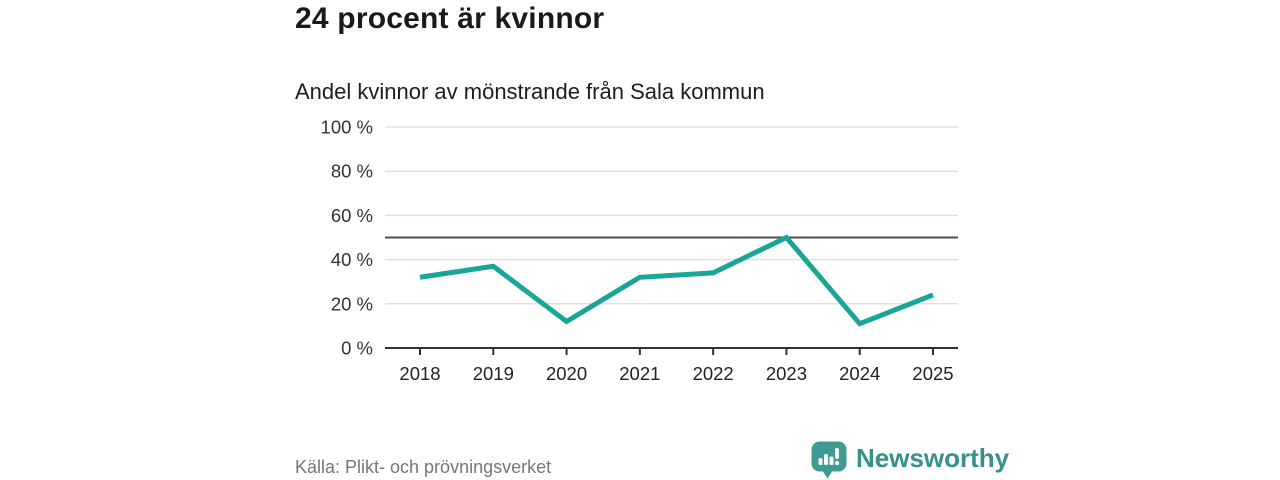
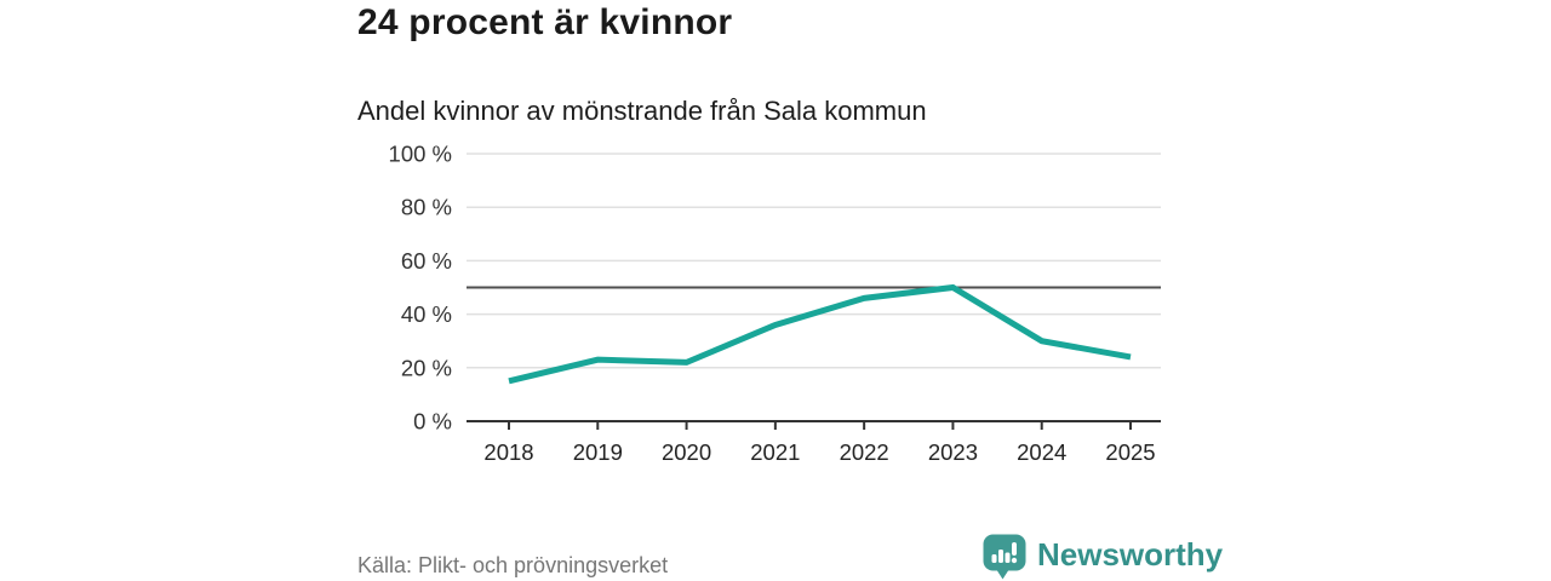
2018: 32% -> 15%
2019: 37% -> 23%
2020: 12% -> 22%
2021: 32% -> 36%
2022: 34% -> 46%
2024: 11% -> 30%
